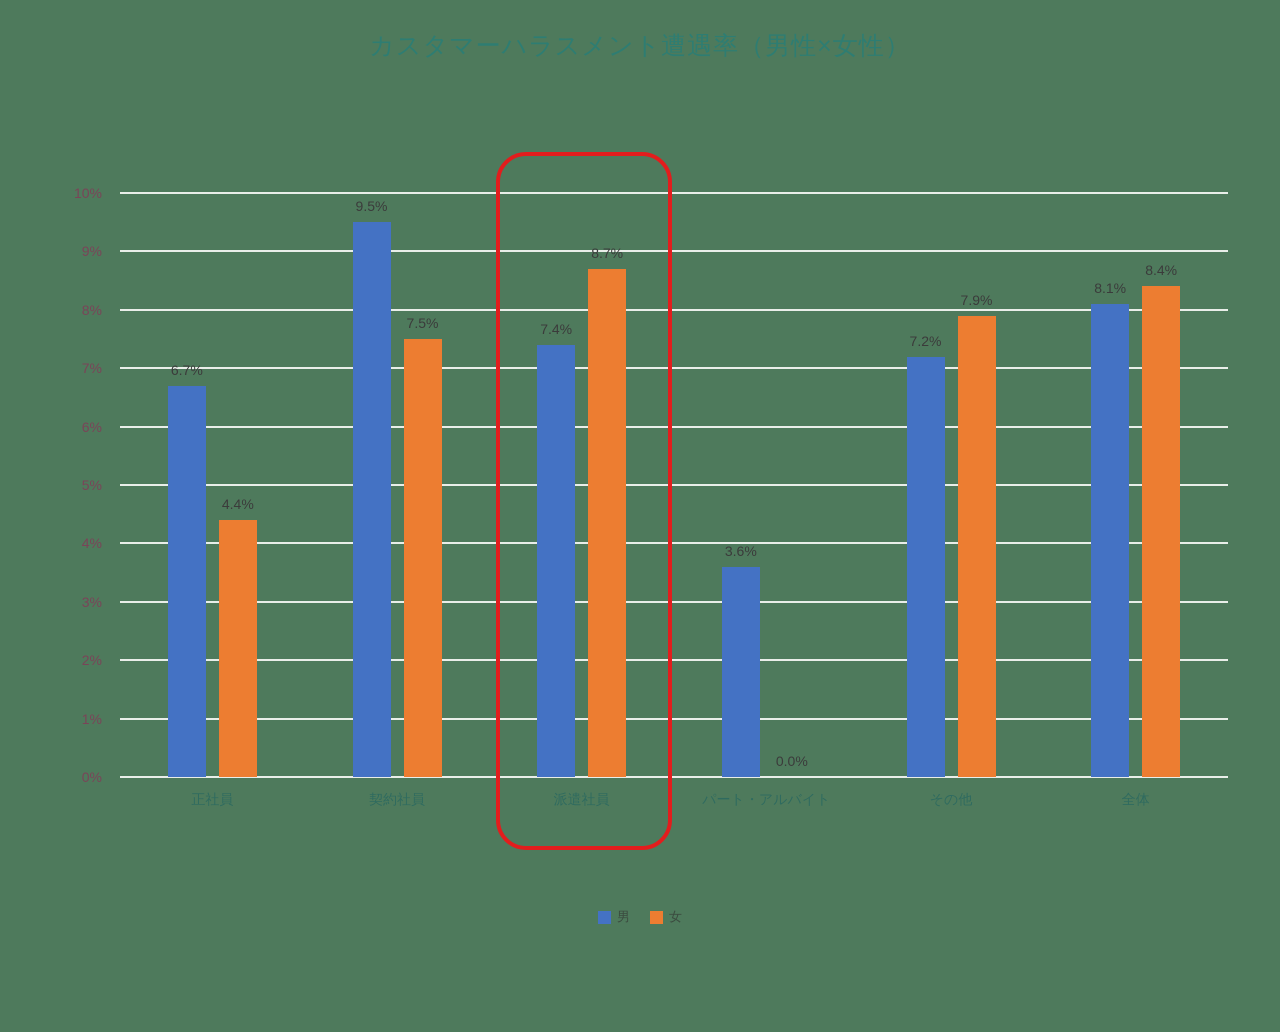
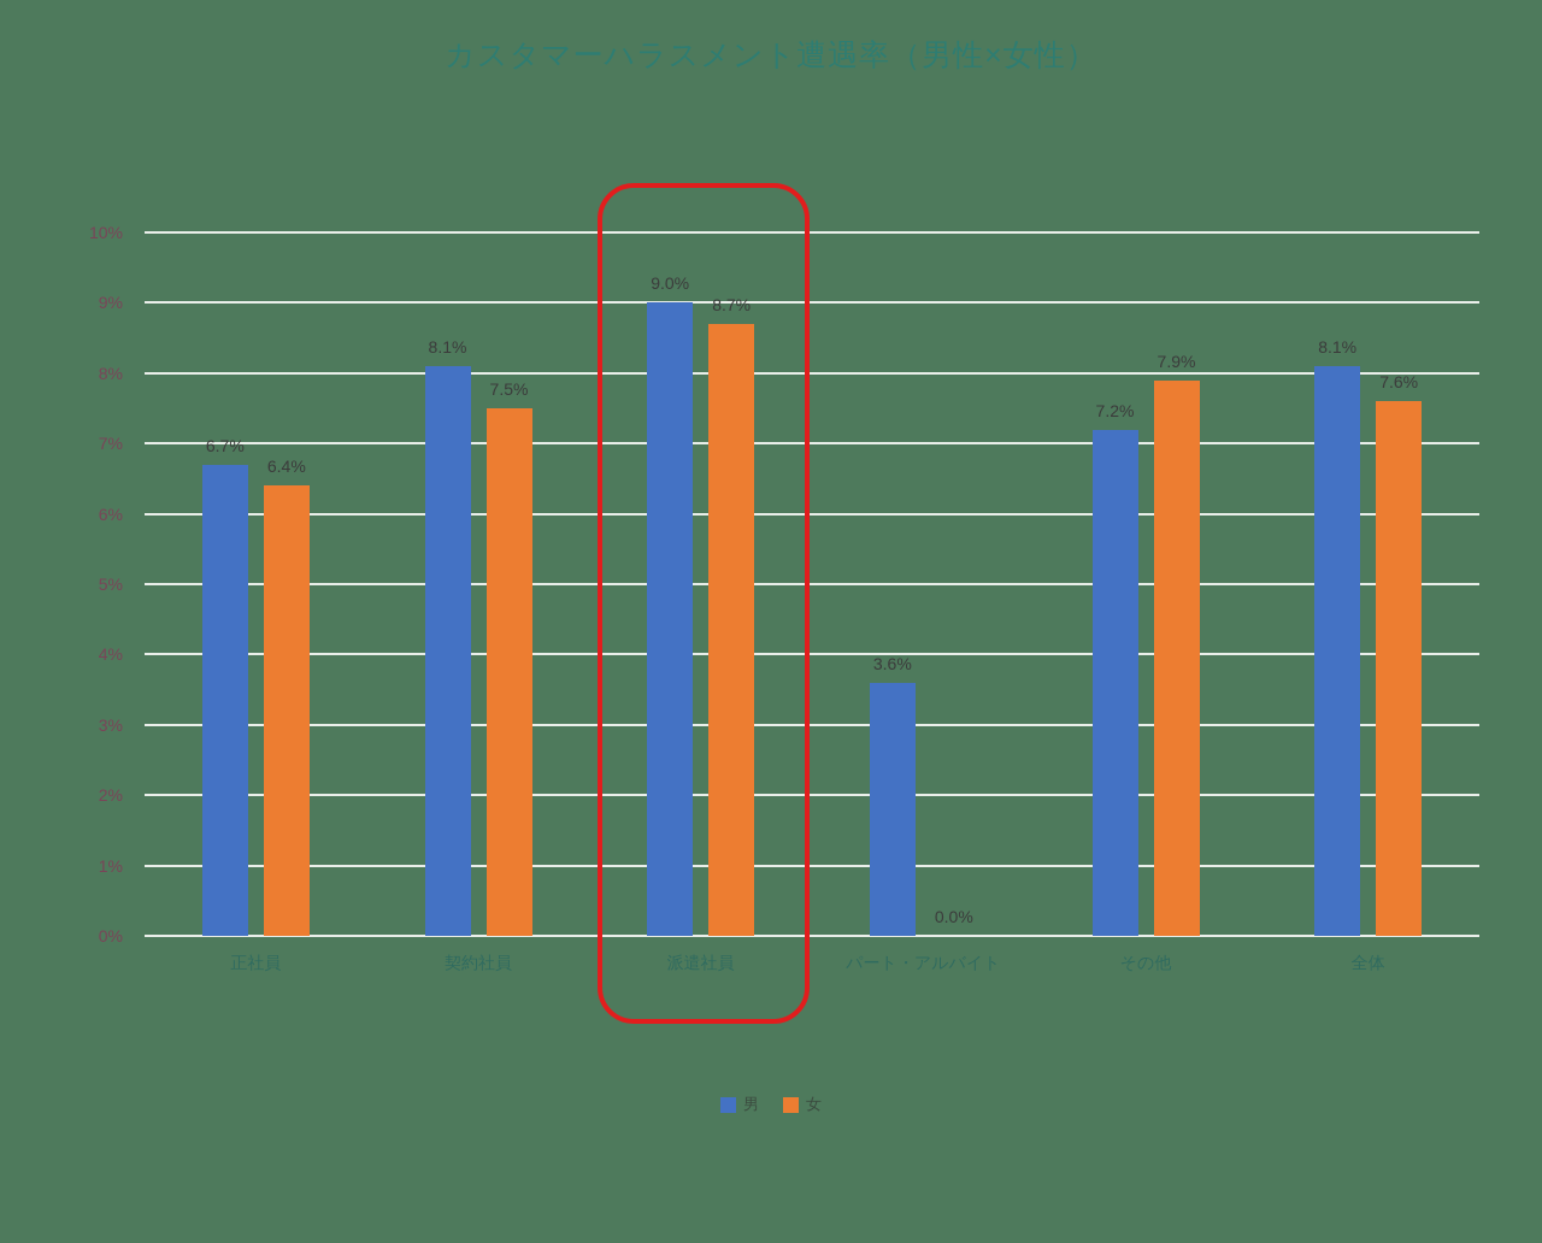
女/正社員: 4.4% -> 6.4%
男/契約社員: 9.5% -> 8.1%
男/派遣社員: 7.4% -> 9.0%
女/全体: 8.4% -> 7.6%
